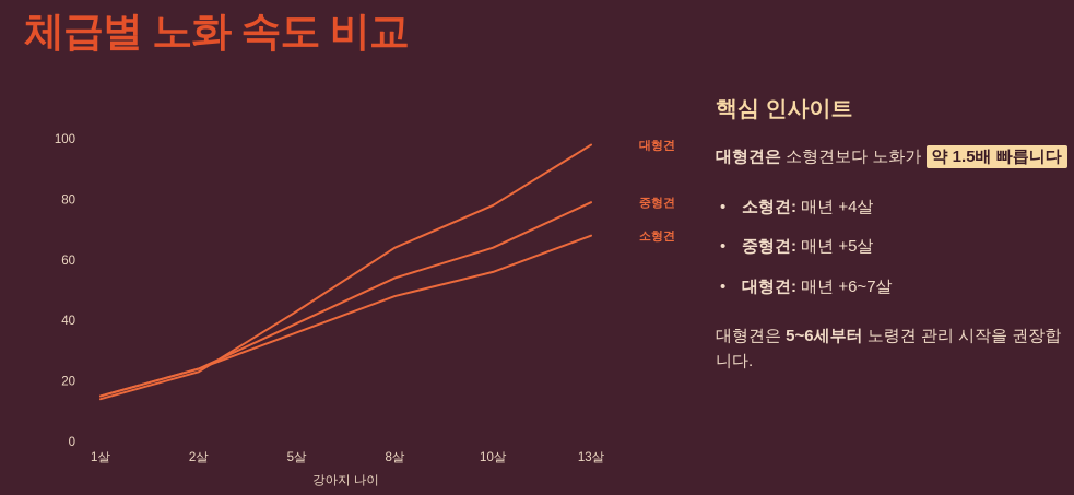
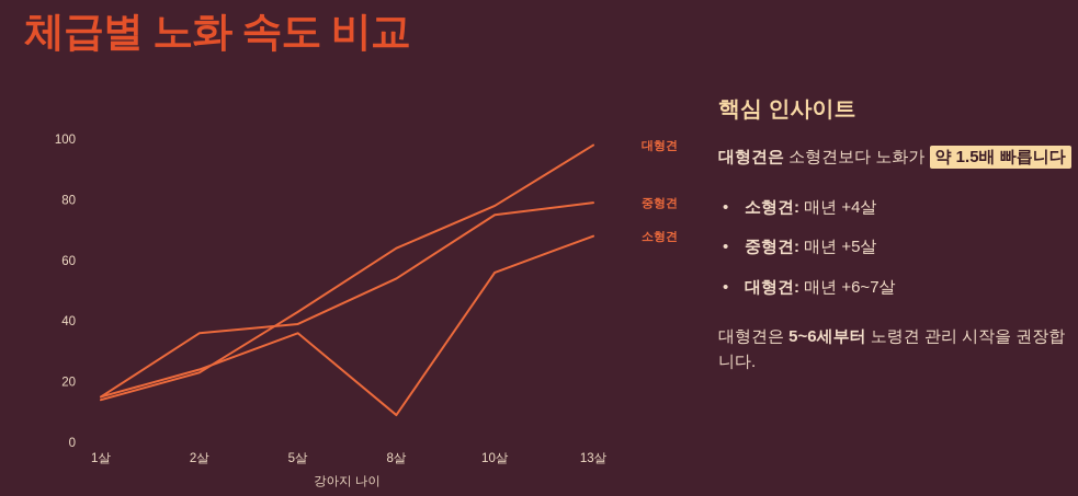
중형견/2살: 24 -> 36
소형견/8살: 48 -> 9
중형견/10살: 64 -> 75
